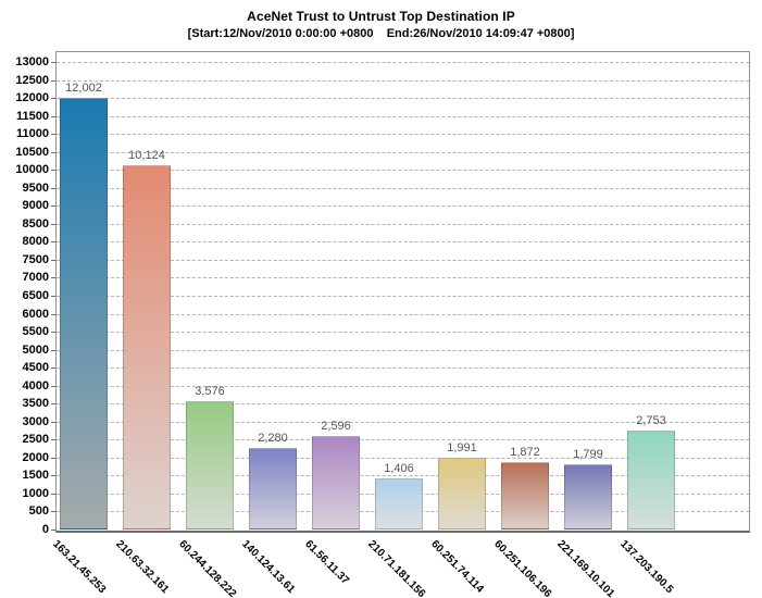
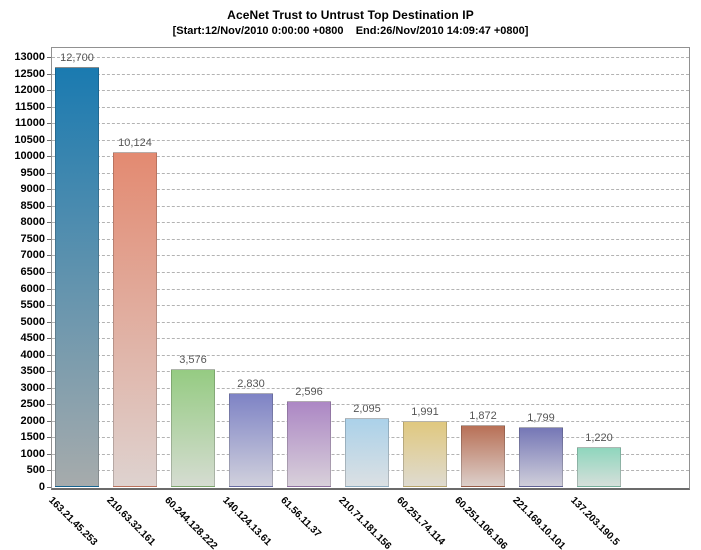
163.21.45.253: 12,002 -> 12,700
140.124.13.61: 2,280 -> 2,830
210.71.181.156: 1,406 -> 2,095
137.203.190.5: 2,753 -> 1,220
